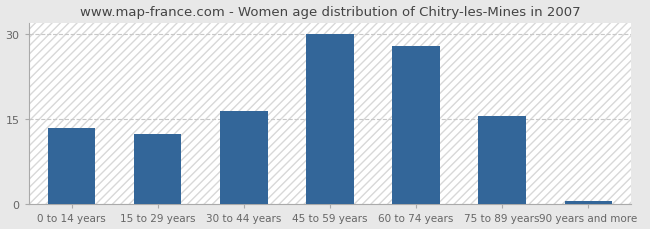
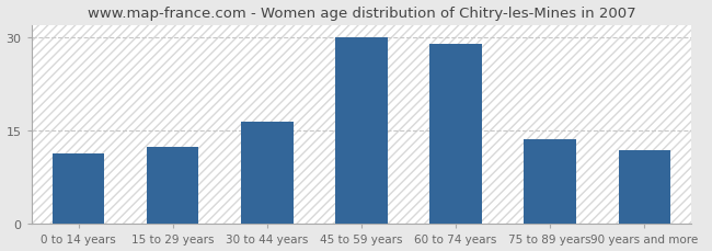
0 to 14 years: 13.5 -> 11.4
60 to 74 years: 28.0 -> 29.0
75 to 89 years: 15.5 -> 13.6
90 years and more: 0.6 -> 11.8
